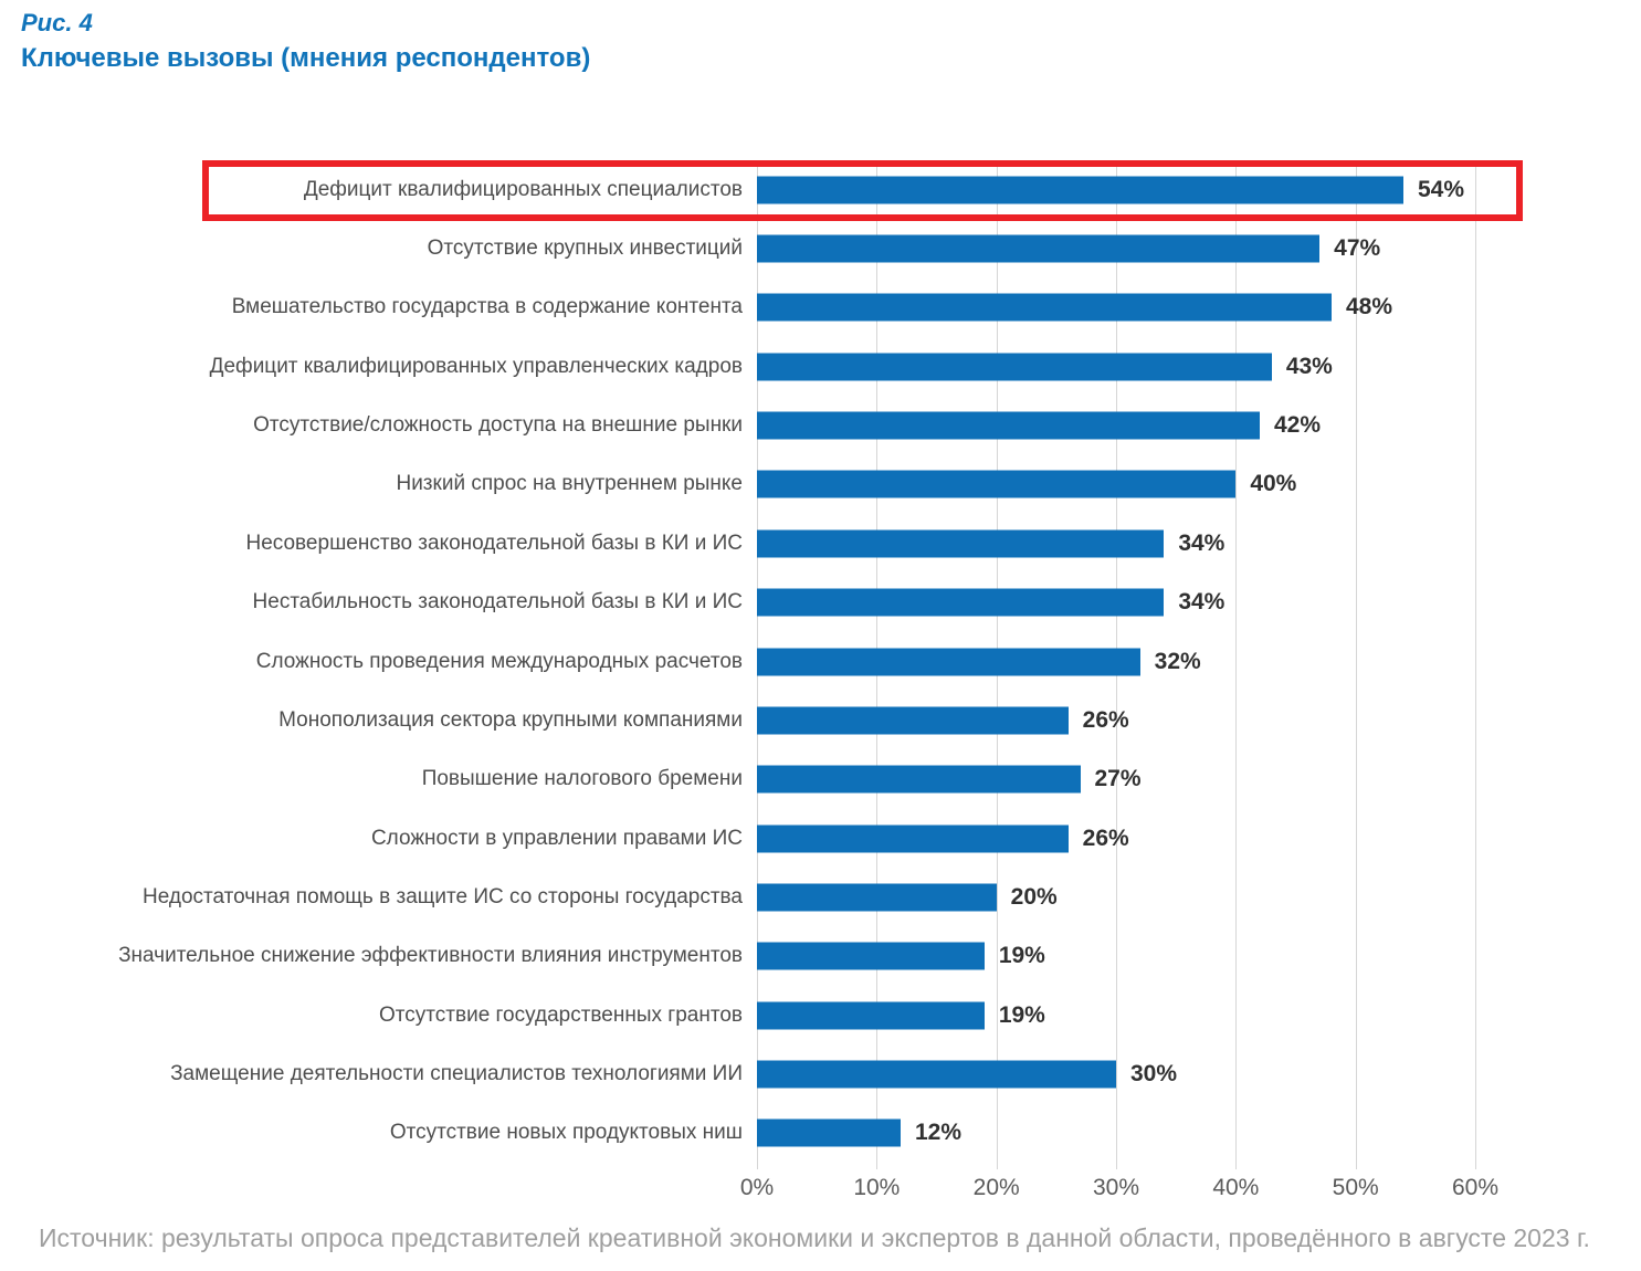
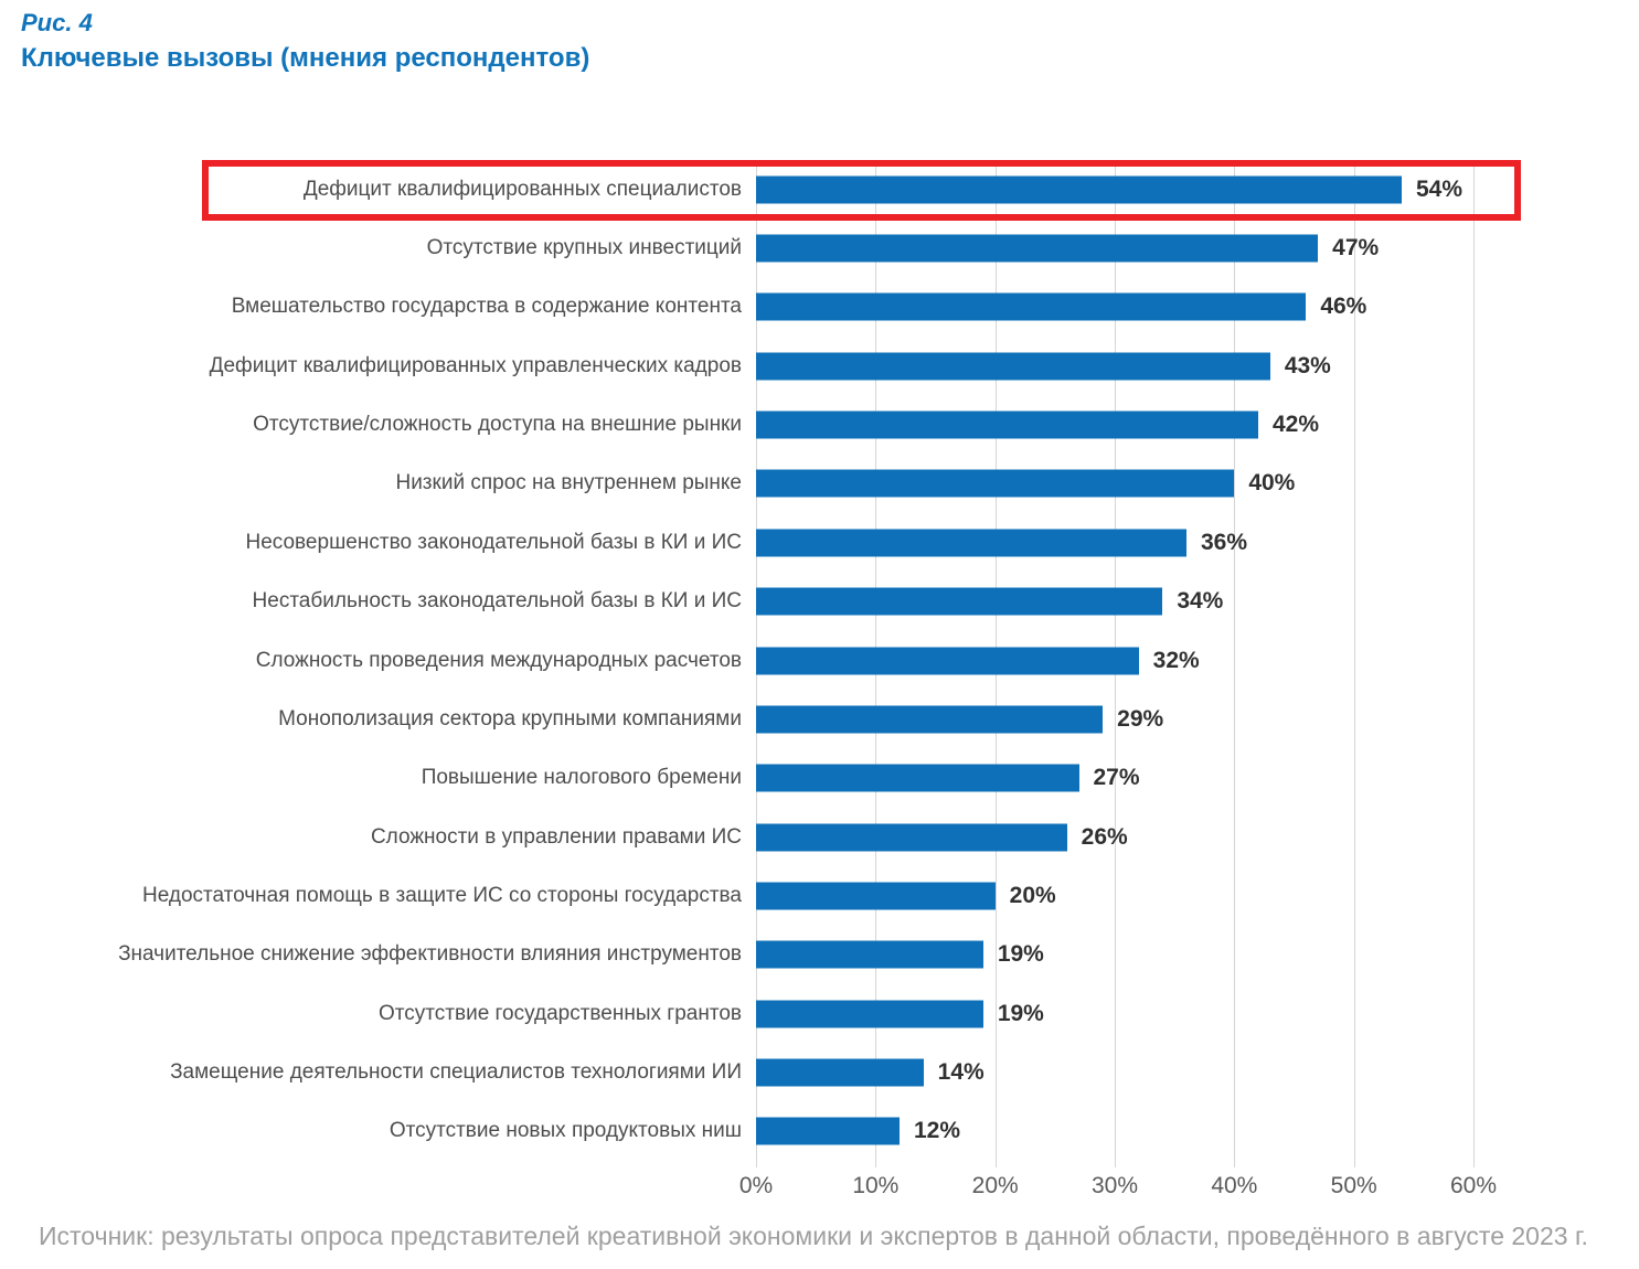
Вмешательство государства в содержание контента: 48% -> 46%
Несовершенство законодательной базы в КИ и ИС: 34% -> 36%
Монополизация сектора крупными компаниями: 26% -> 29%
Замещение деятельности специалистов технологиями ИИ: 30% -> 14%
